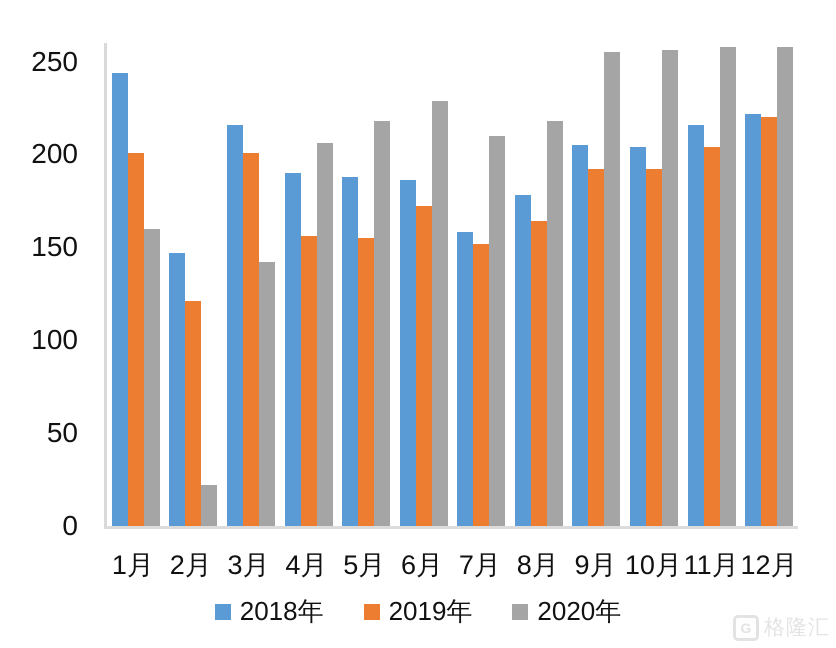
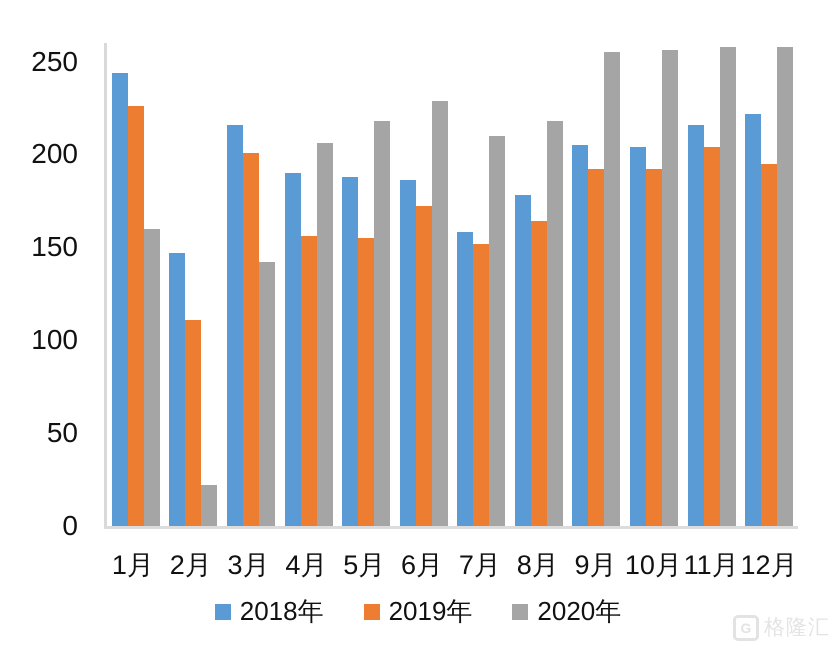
2019年/1月: 201 -> 226
2019年/2月: 121 -> 111
2019年/12月: 220 -> 195
